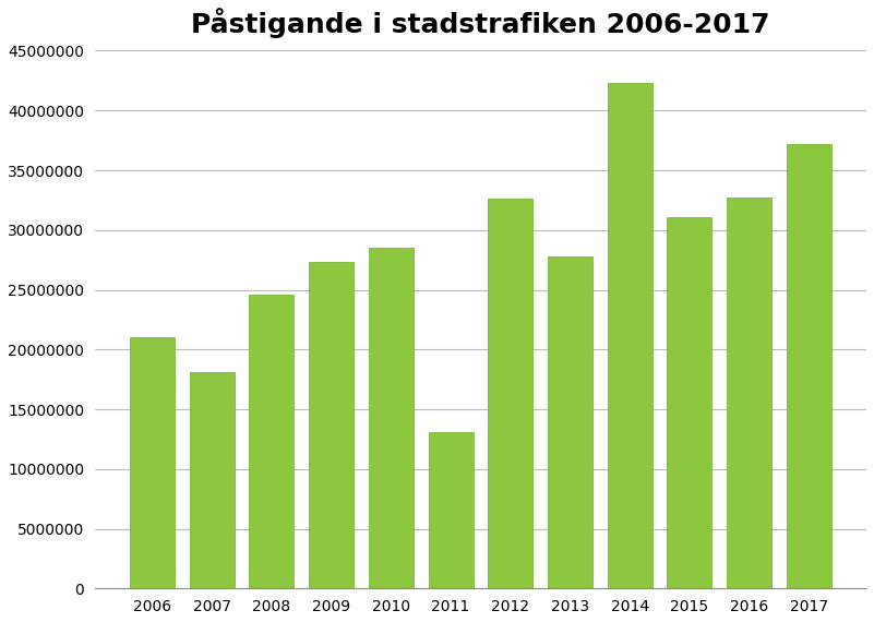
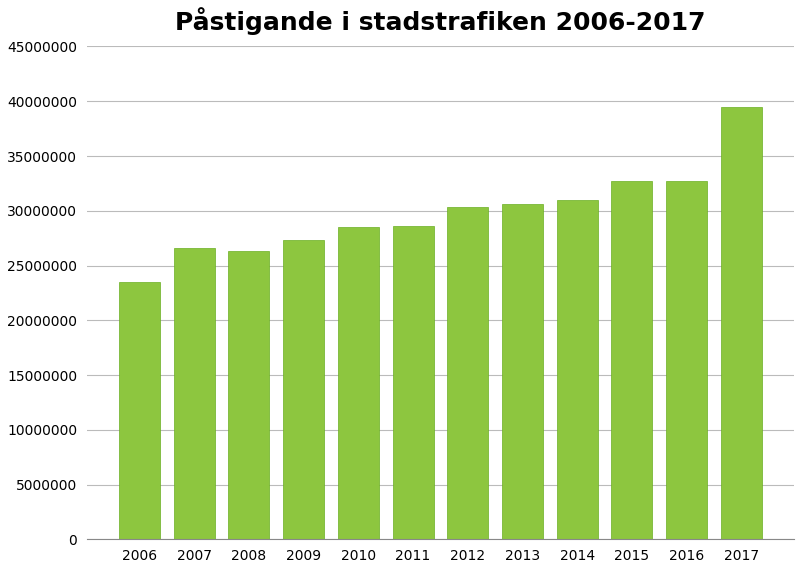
2006: 21000000 -> 23500000
2007: 18100000 -> 26600000
2008: 24600000 -> 26300000
2011: 13100000 -> 28600000
2012: 32600000 -> 30300000
2013: 27800000 -> 30600000
2014: 42300000 -> 31000000
2015: 31100000 -> 32700000
2017: 37200000 -> 39500000
